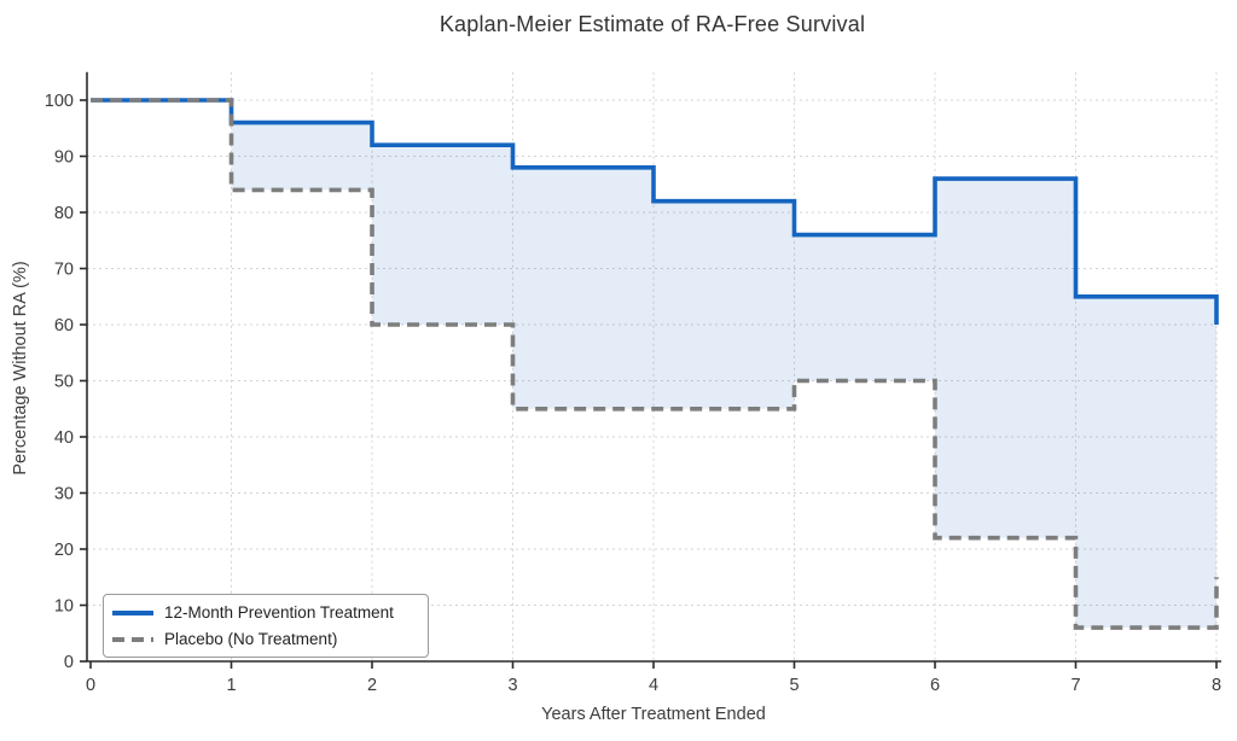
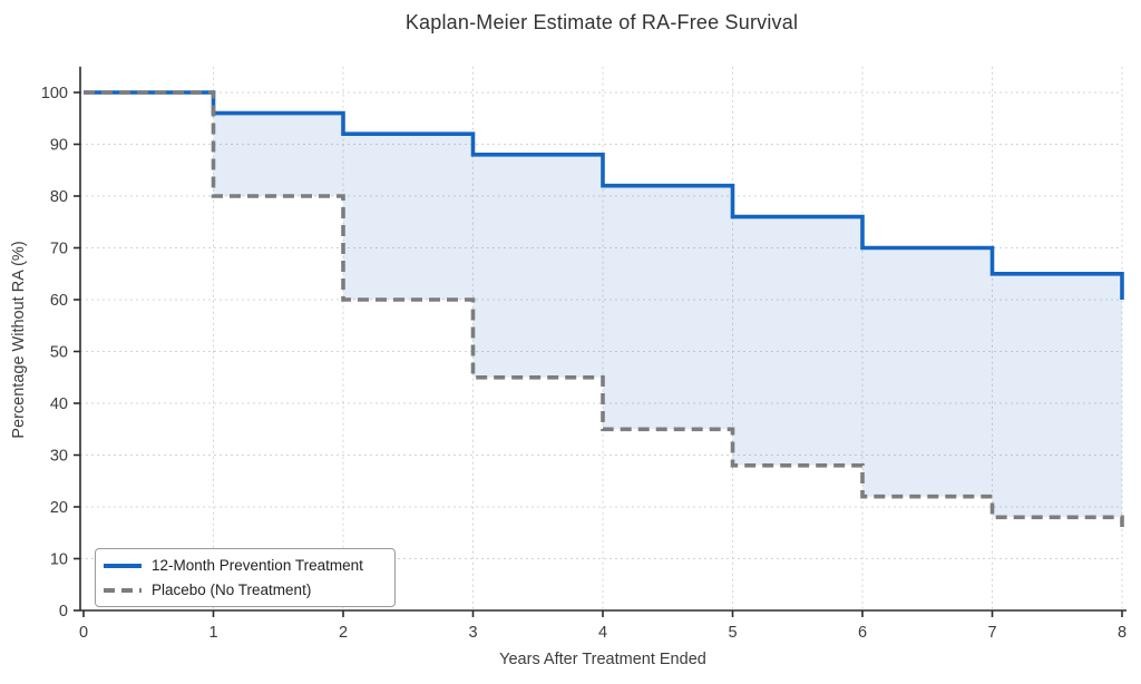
Placebo (No Treatment)/1: 84 -> 80
Placebo (No Treatment)/4: 45 -> 35
Placebo (No Treatment)/5: 50 -> 28
12-Month Prevention Treatment/6: 86 -> 70
Placebo (No Treatment)/7: 6 -> 18
